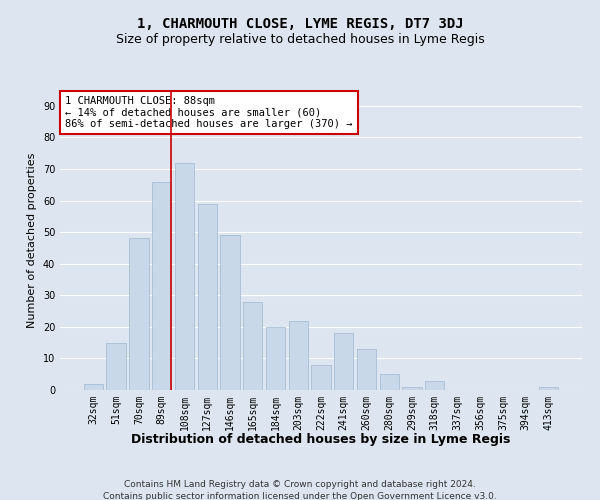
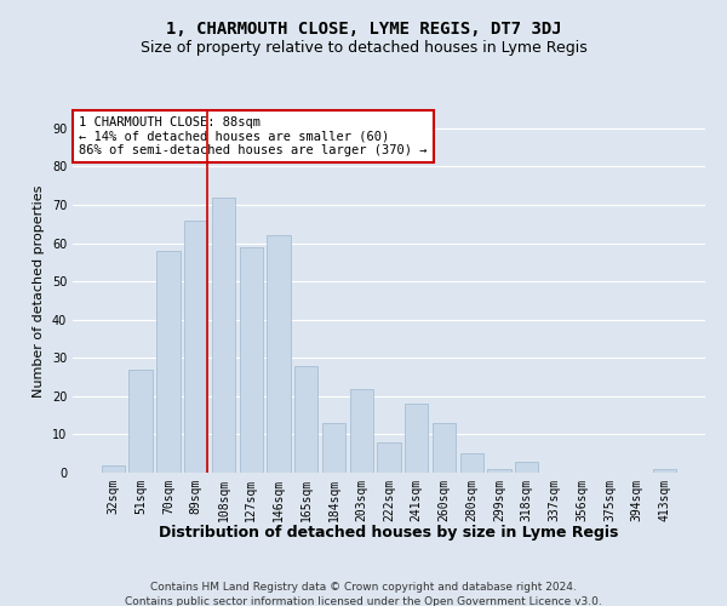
51sqm: 15 -> 27
70sqm: 48 -> 58
146sqm: 49 -> 62
184sqm: 20 -> 13
